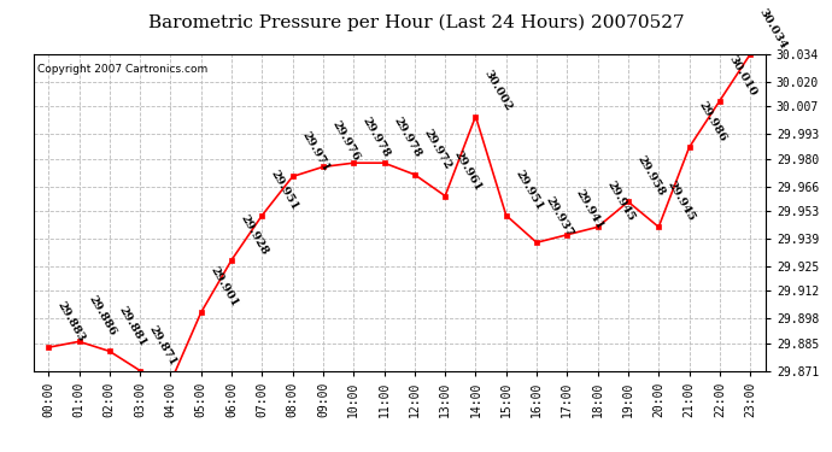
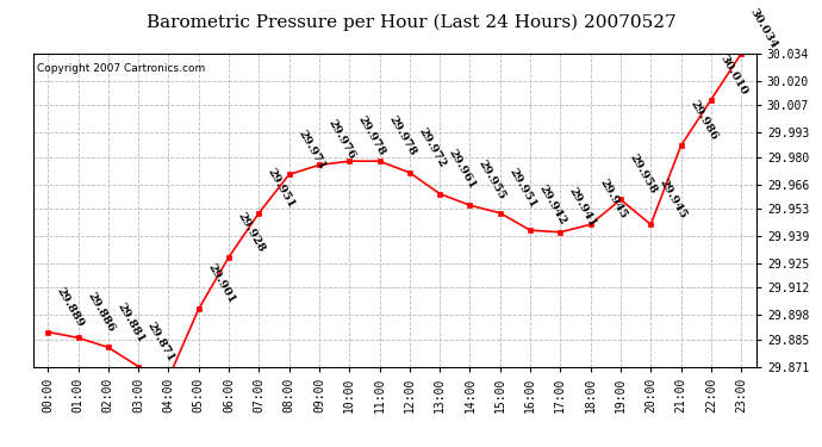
00:00: 29.883 -> 29.889
14:00: 30.002 -> 29.955
16:00: 29.937 -> 29.942
